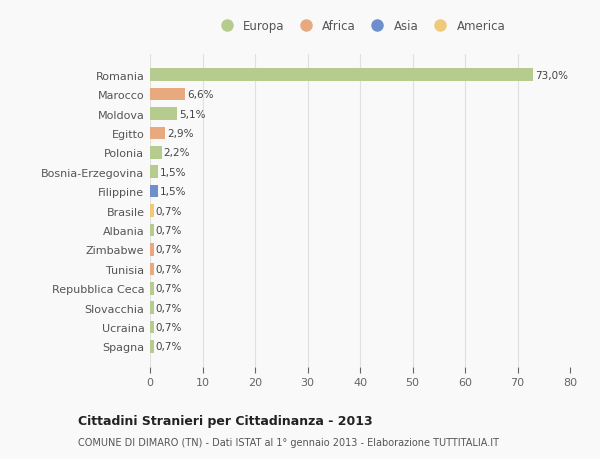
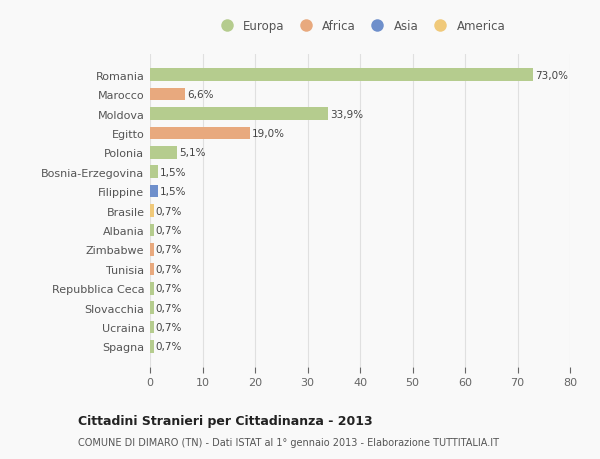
Moldova: 5,1% -> 33,9%
Egitto: 2,9% -> 19,0%
Polonia: 2,2% -> 5,1%
